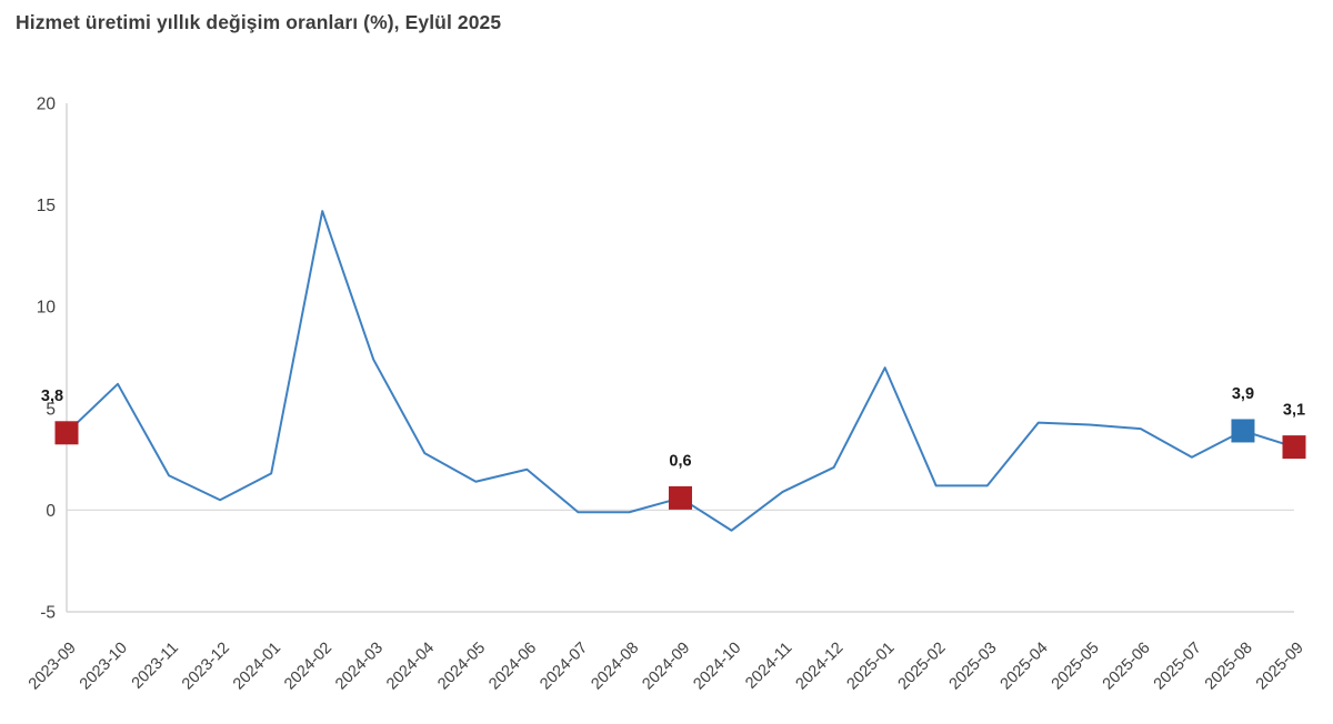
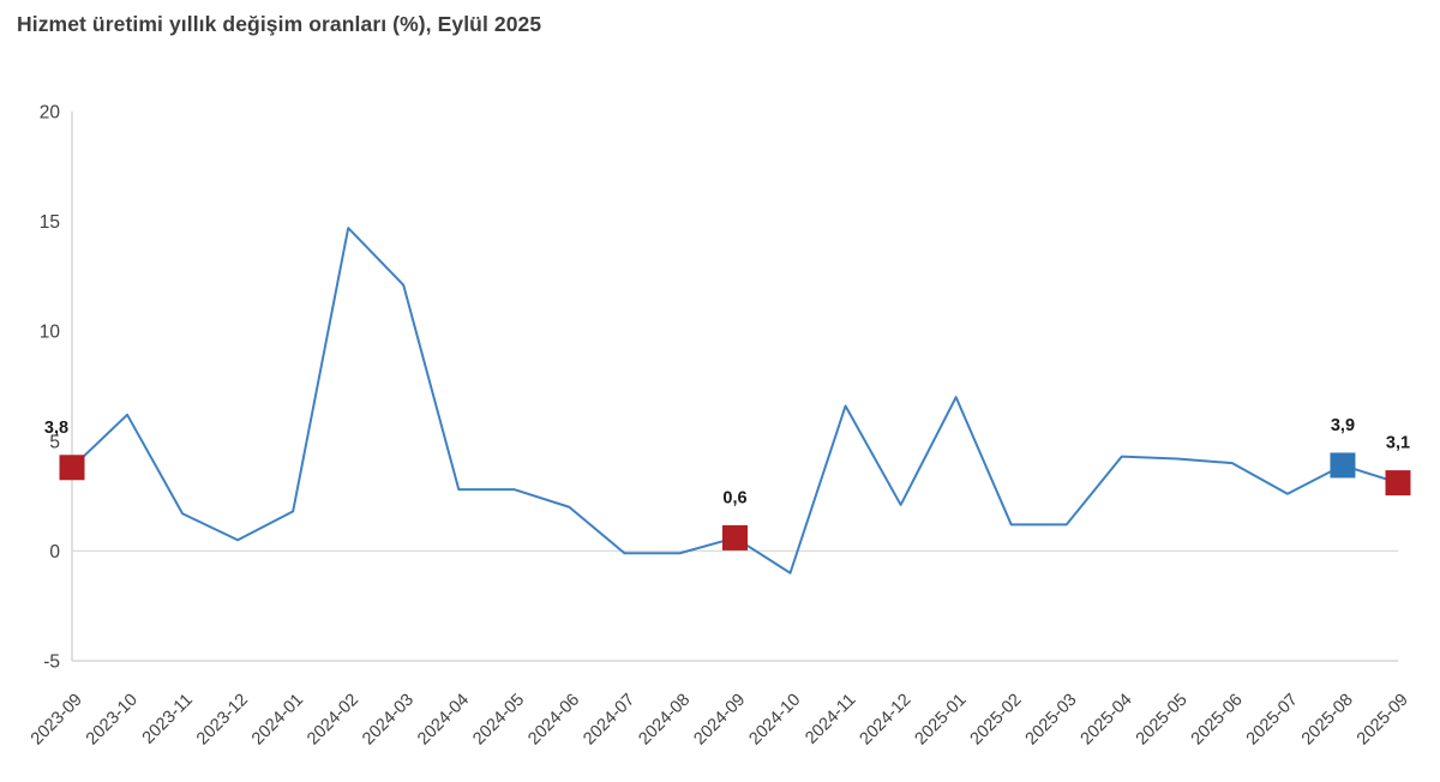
2024-03: 7.4 -> 12.1
2024-05: 1.4 -> 2.8
2024-11: 0.9 -> 6.6
